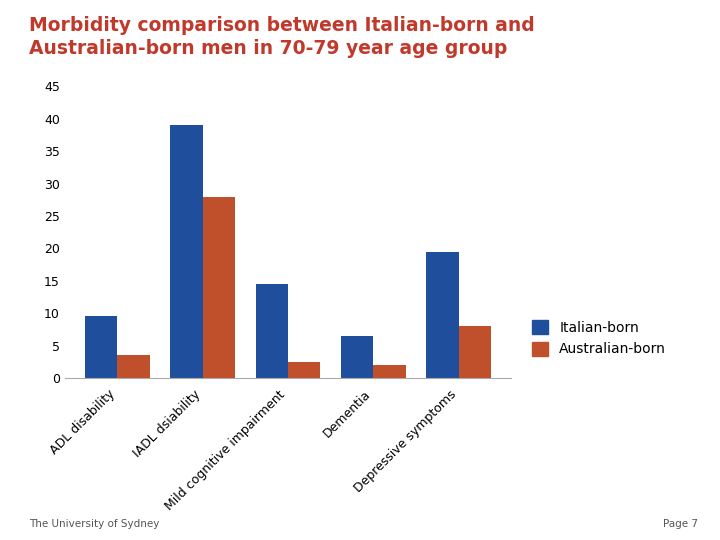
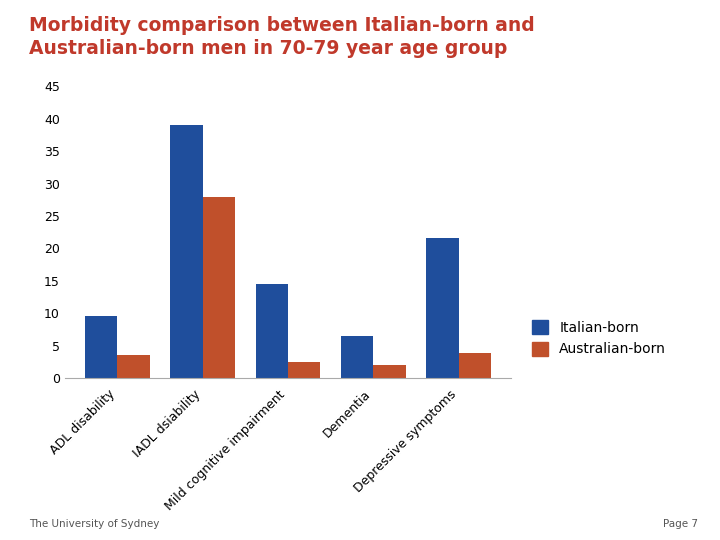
Italian-born/Depressive symptoms: 19.5 -> 21.6
Australian-born/Depressive symptoms: 8.0 -> 3.8
